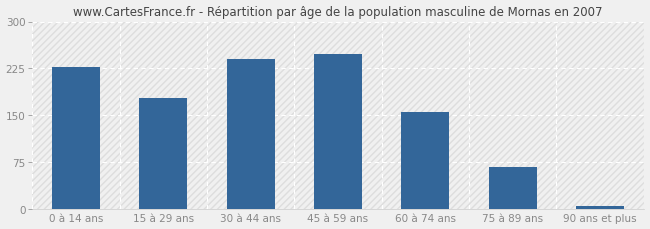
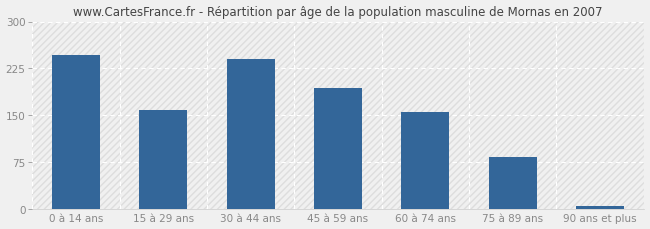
0 à 14 ans: 228 -> 246
15 à 29 ans: 178 -> 158
45 à 59 ans: 248 -> 194
75 à 89 ans: 68 -> 84
